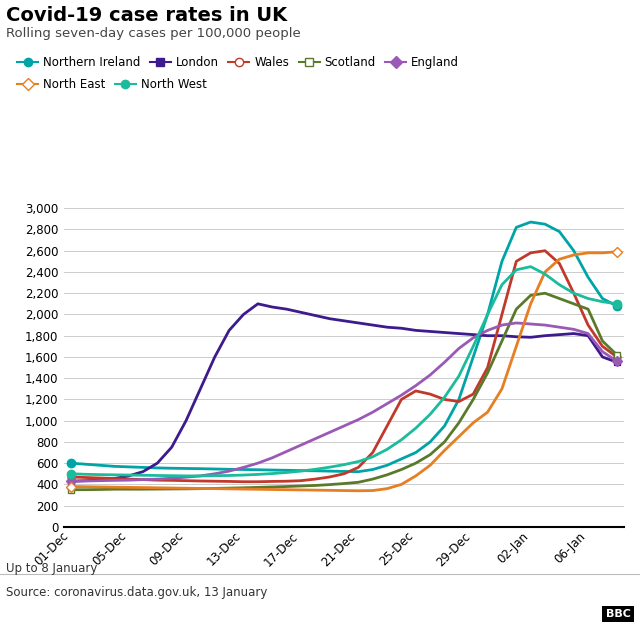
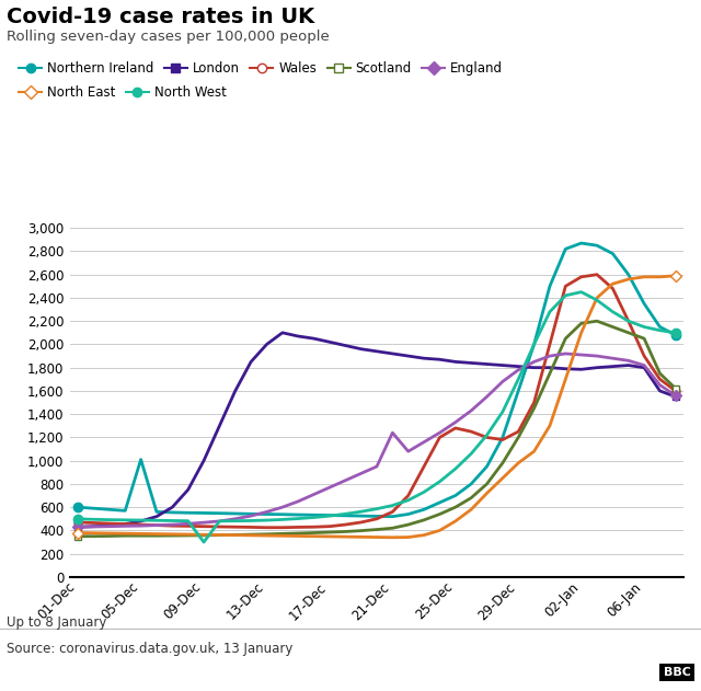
Northern Ireland/05-Dec: 560 -> 1,010
North West/09-Dec: 480 -> 300
England/21-Dec: 1,010 -> 1,240
